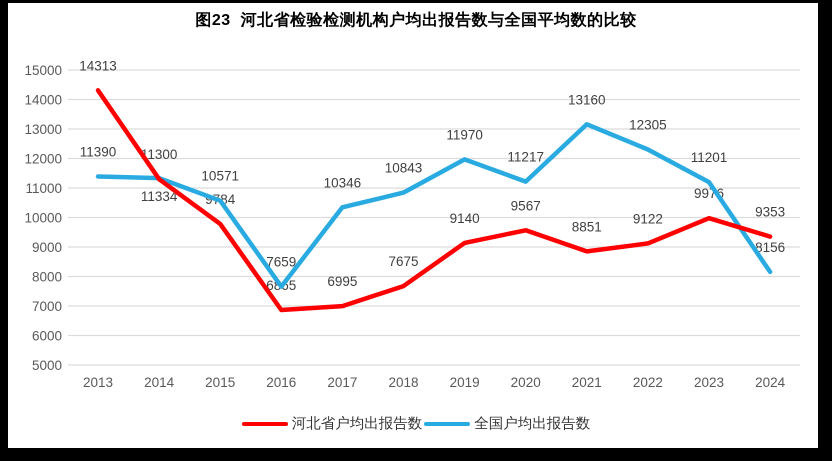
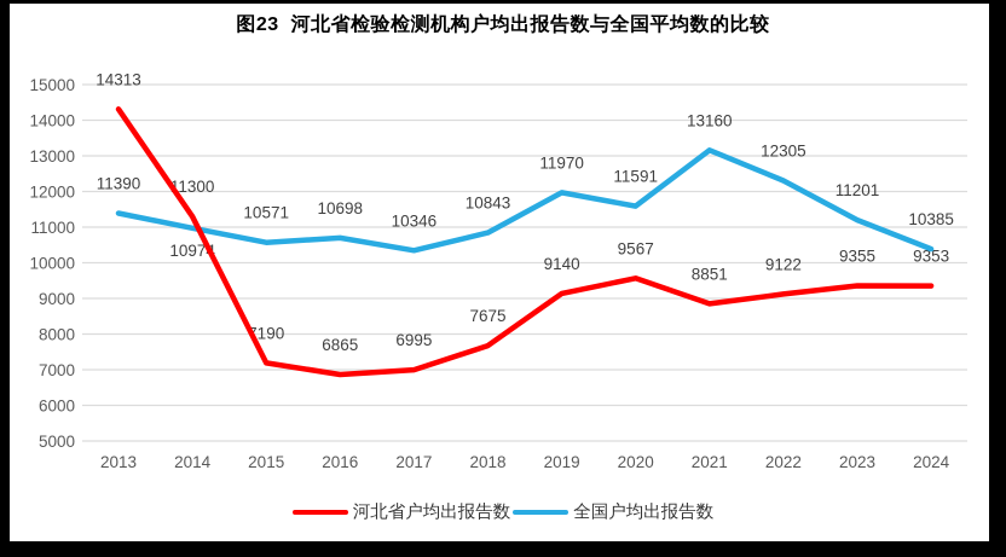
全国户均出报告数/2014: 11334 -> 10974
河北省户均出报告数/2015: 9784 -> 7190
全国户均出报告数/2016: 7659 -> 10698
全国户均出报告数/2020: 11217 -> 11591
河北省户均出报告数/2023: 9976 -> 9355
全国户均出报告数/2024: 8156 -> 10385
